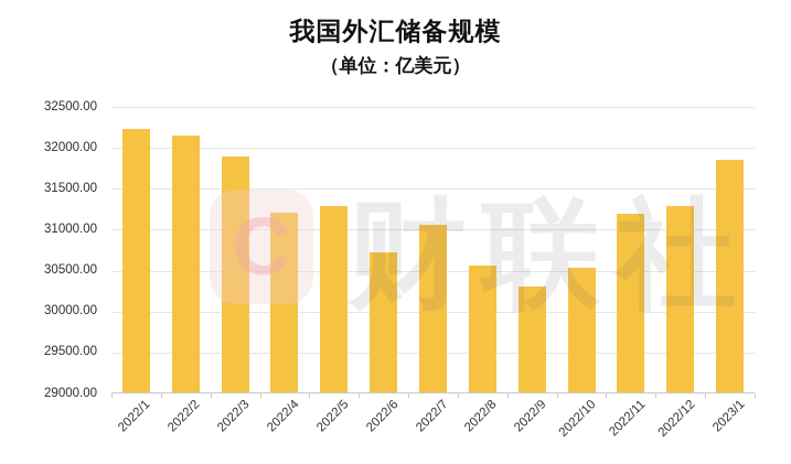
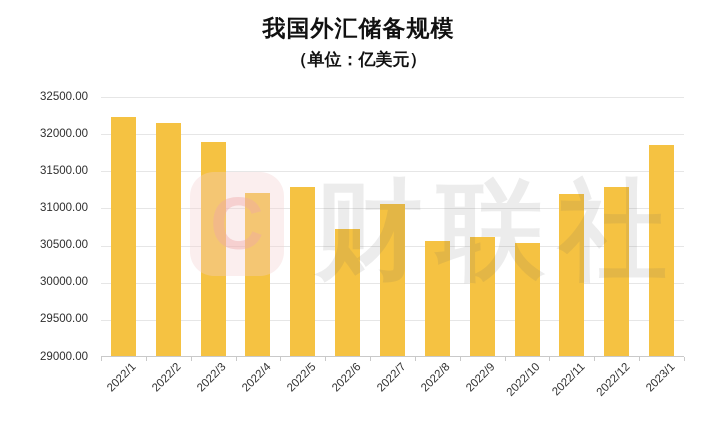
2022/9: 30300 -> 30600
